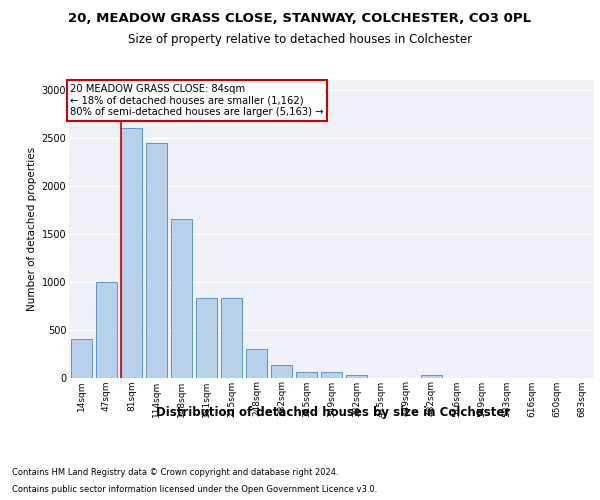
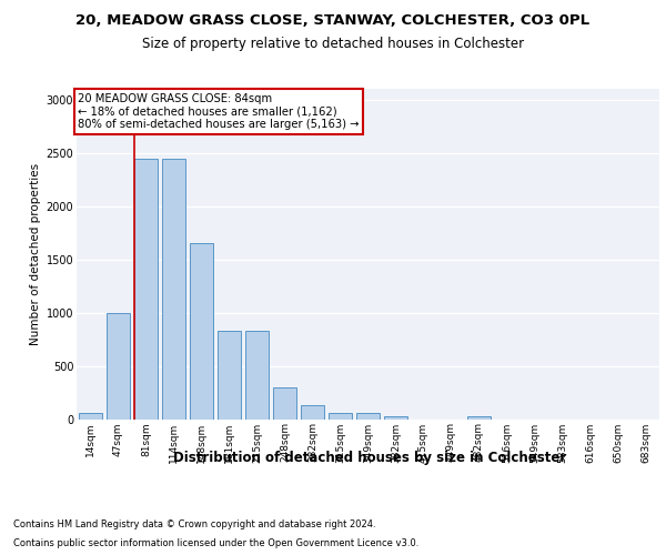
14sqm: 400 -> 60
81sqm: 2600 -> 2440
